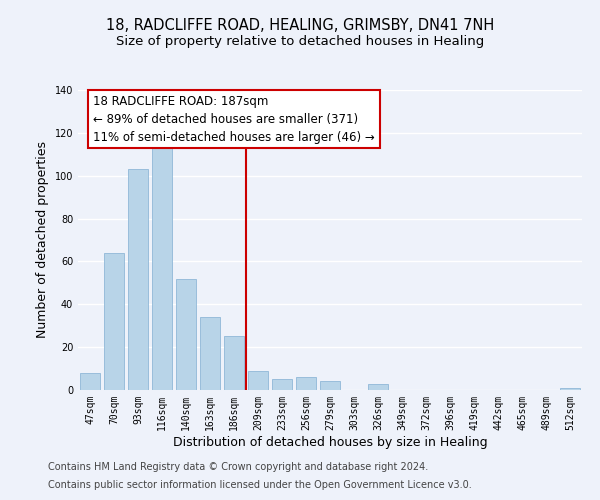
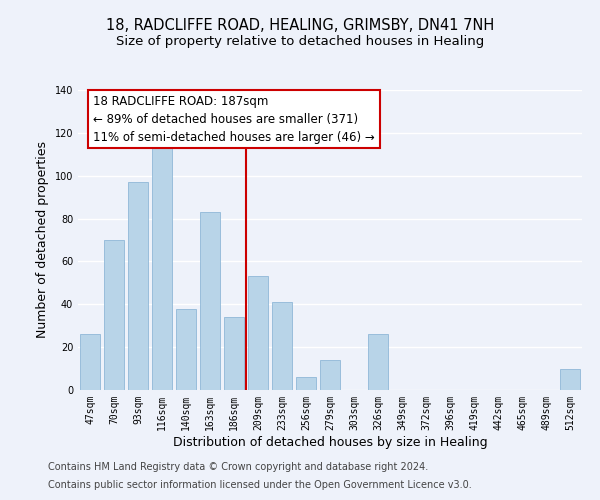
47sqm: 8 -> 26
70sqm: 64 -> 70
93sqm: 103 -> 97
140sqm: 52 -> 38
163sqm: 34 -> 83
186sqm: 25 -> 34
209sqm: 9 -> 53
233sqm: 5 -> 41
279sqm: 4 -> 14
326sqm: 3 -> 26
512sqm: 1 -> 10
